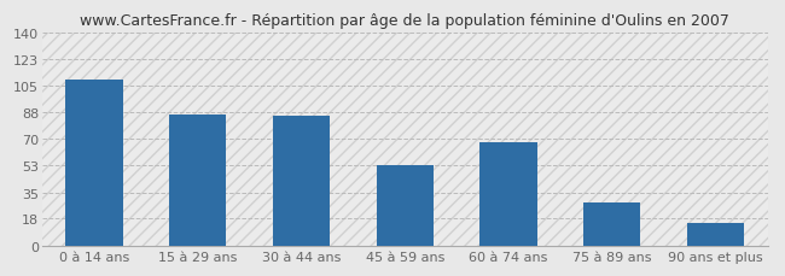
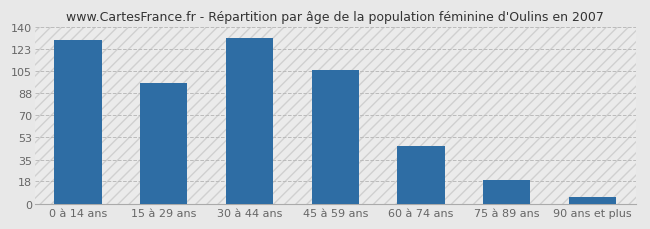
0 à 14 ans: 109 -> 130
15 à 29 ans: 86 -> 96
30 à 44 ans: 85 -> 131
45 à 59 ans: 53 -> 106
60 à 74 ans: 68 -> 46
75 à 89 ans: 28 -> 19
90 ans et plus: 15 -> 5
